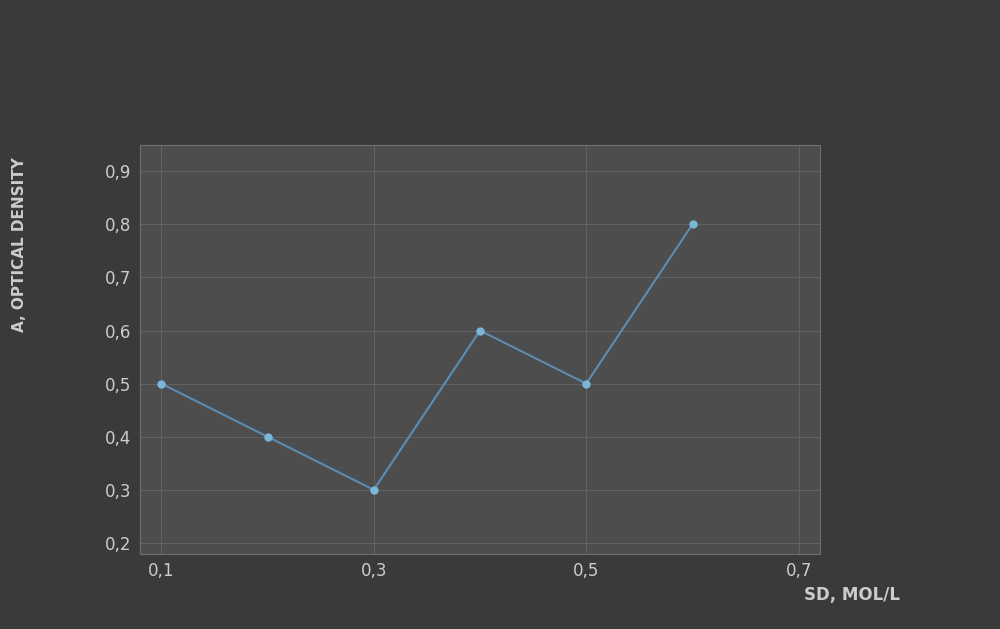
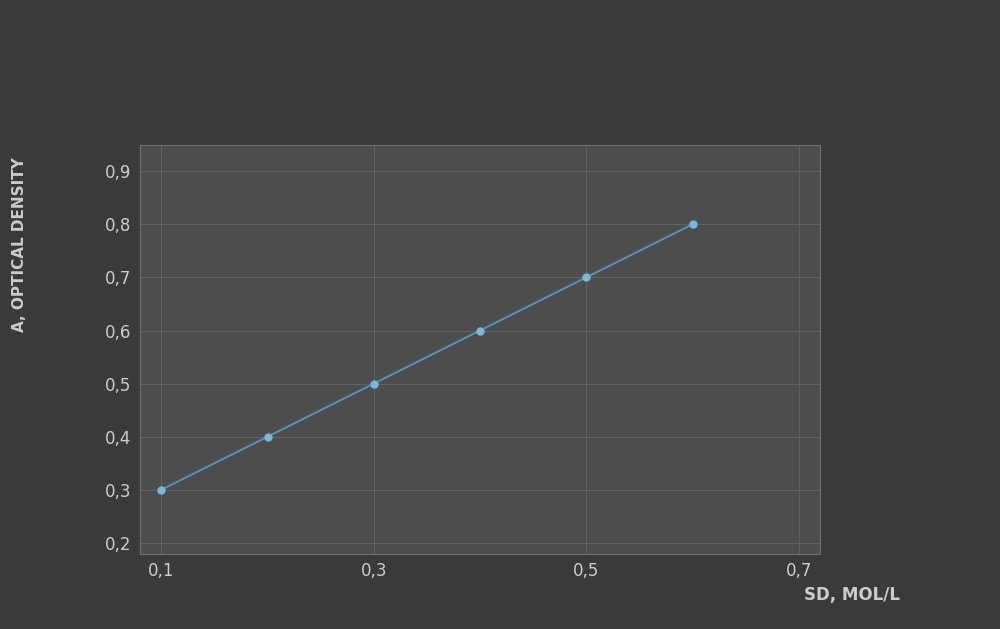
0,1: 0,5 -> 0,3
0,3: 0,3 -> 0,5
0,5: 0,5 -> 0,7
